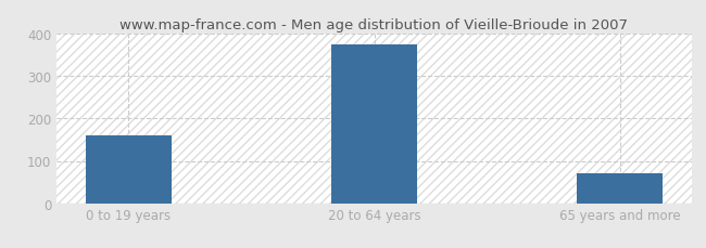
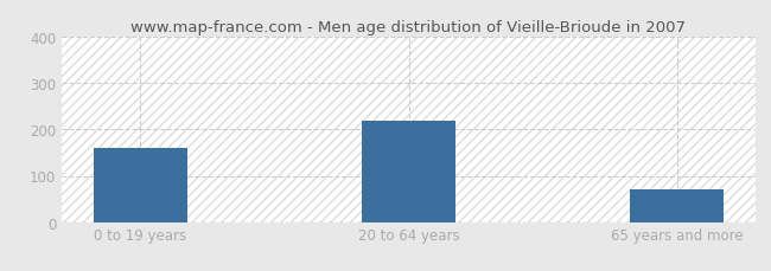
20 to 64 years: 375 -> 220
